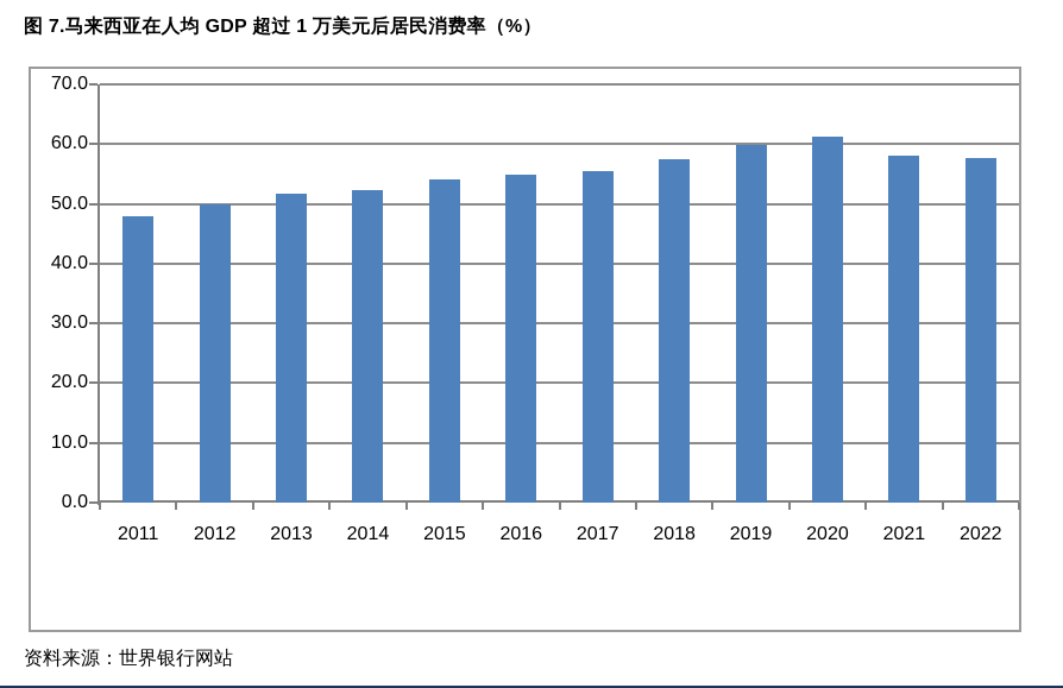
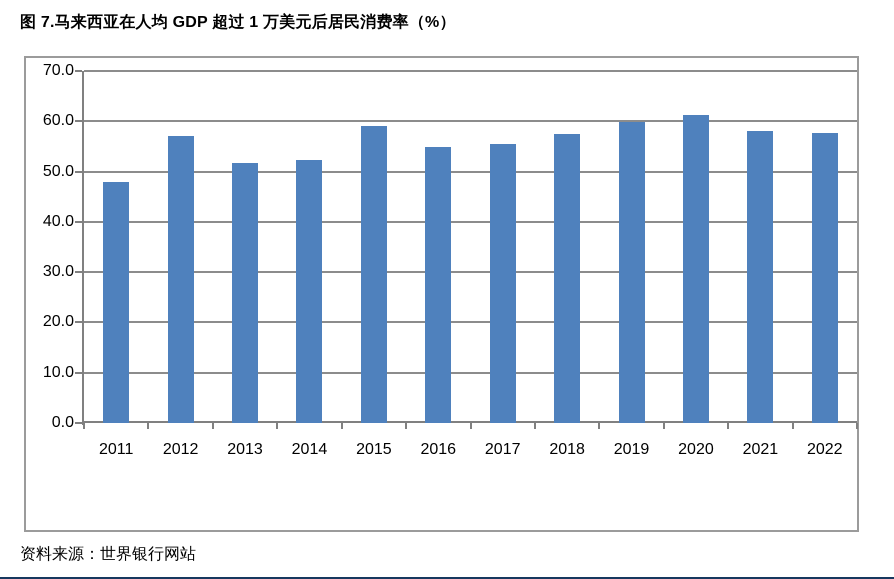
2012: 50 -> 57
2015: 54 -> 59
